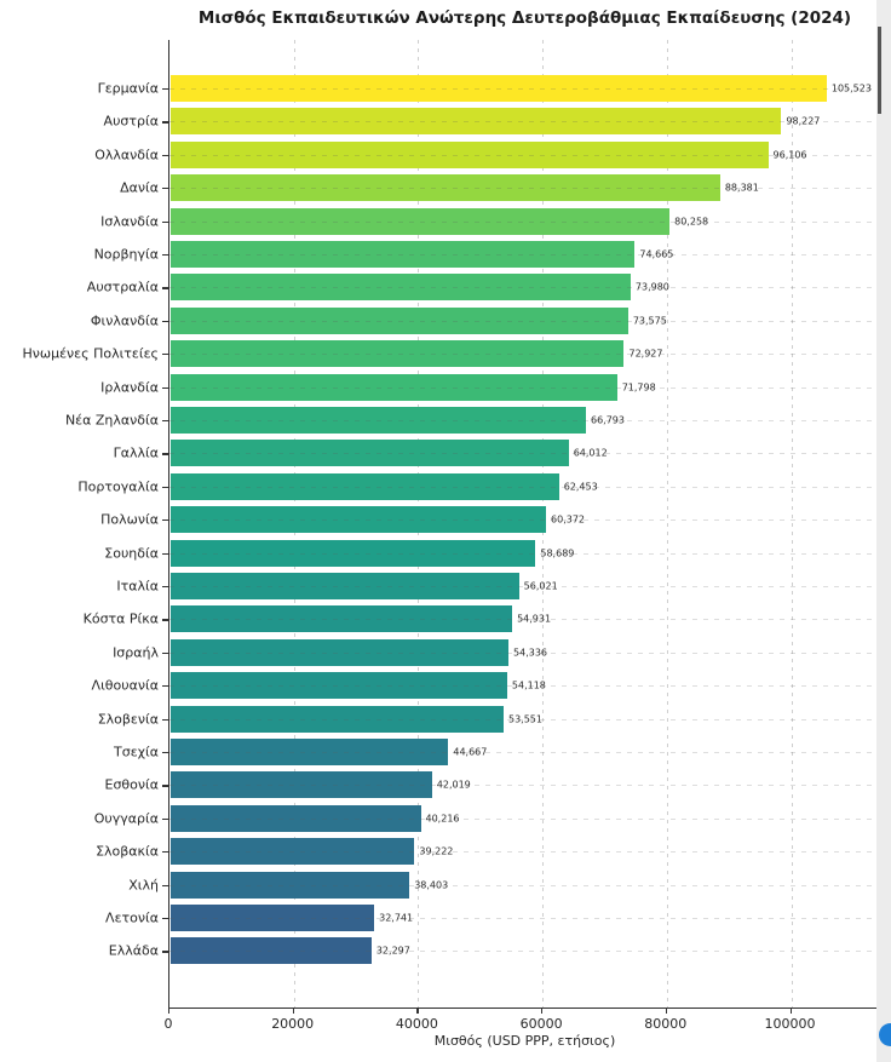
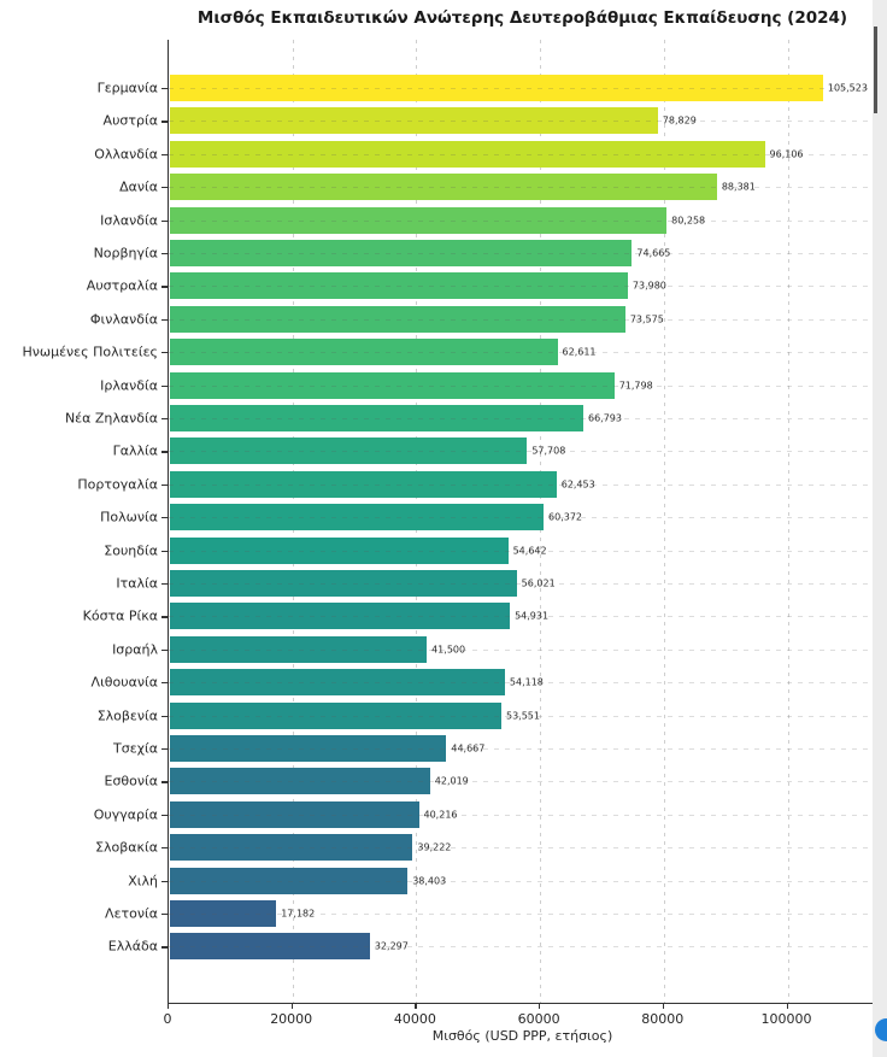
Αυστρία: 98,227 -> 78,829
Ηνωμένες Πολιτείες: 72,927 -> 62,611
Γαλλία: 64,012 -> 57,708
Σουηδία: 58,689 -> 54,642
Ισραήλ: 54,336 -> 41,500
Λετονία: 32,741 -> 17,182
